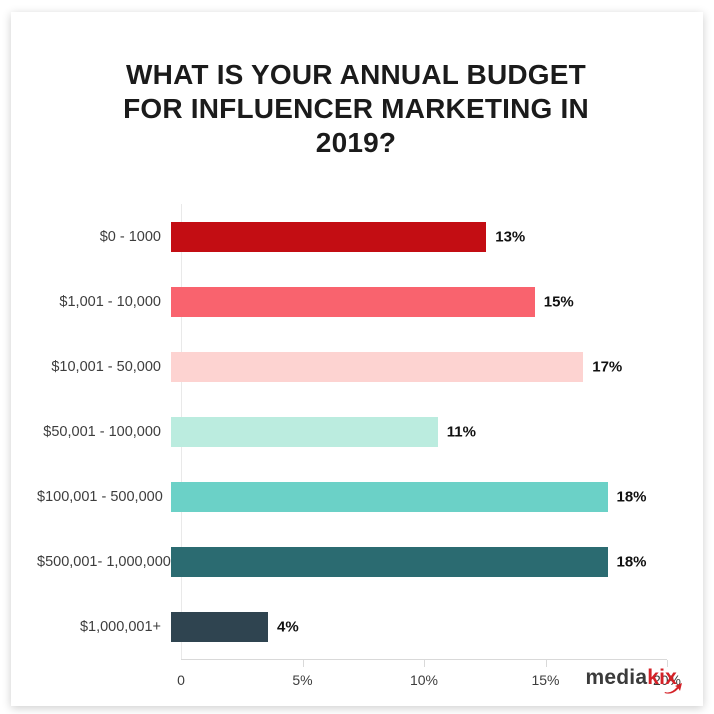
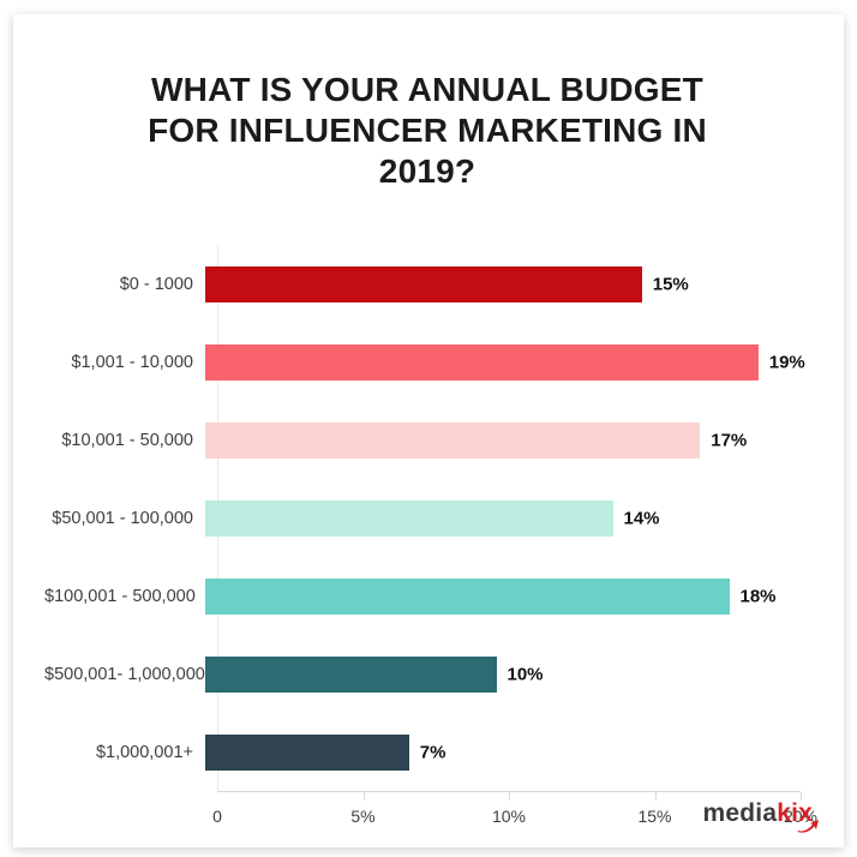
$0 - 1000: 13% -> 15%
$1,001 - 10,000: 15% -> 19%
$50,001 - 100,000: 11% -> 14%
$500,001- 1,000,000: 18% -> 10%
$1,000,001+: 4% -> 7%
